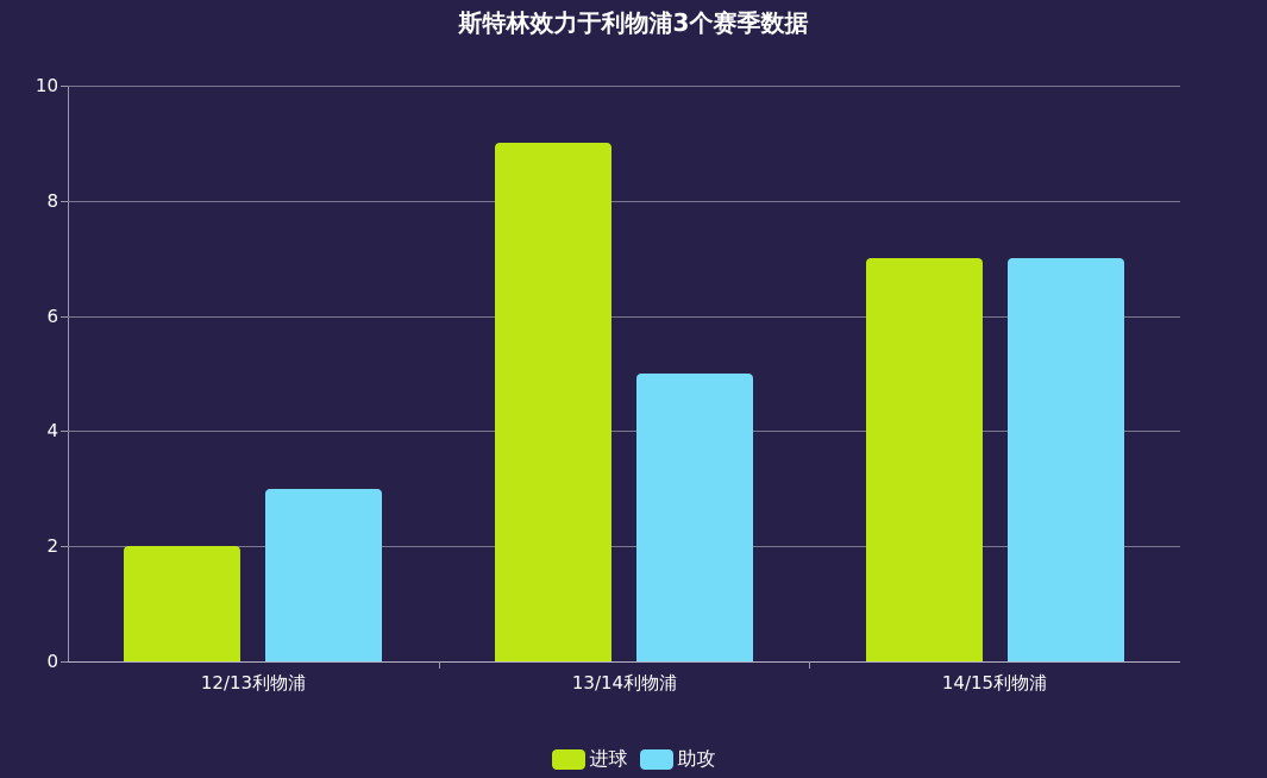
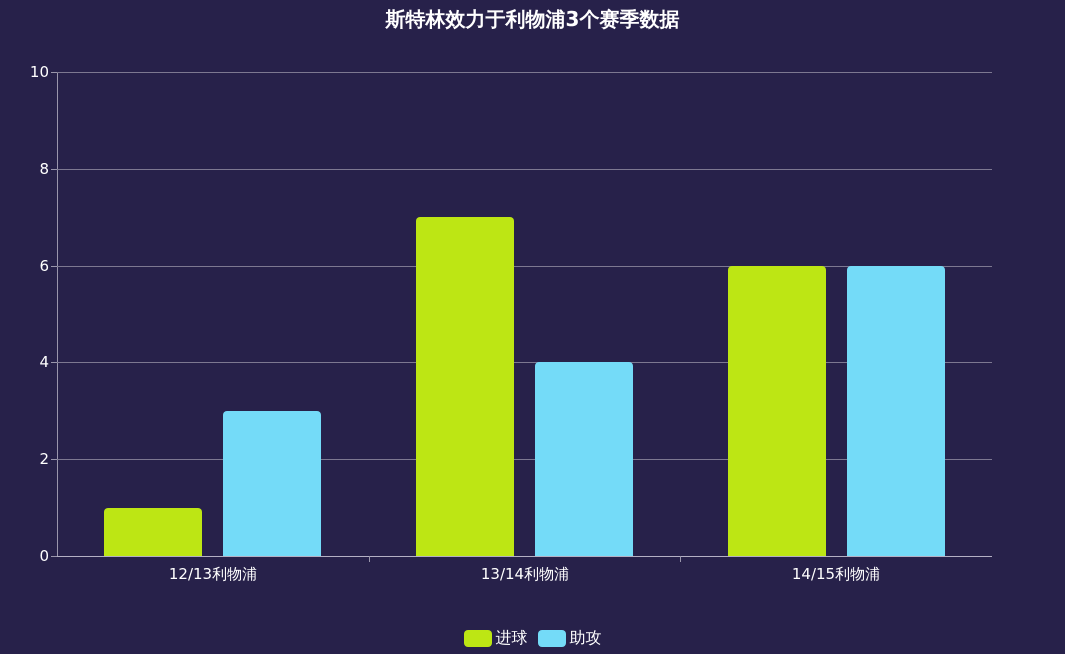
进球/12/13利物浦: 2 -> 1
进球/13/14利物浦: 9 -> 7
助攻/13/14利物浦: 5 -> 4
进球/14/15利物浦: 7 -> 6
助攻/14/15利物浦: 7 -> 6
